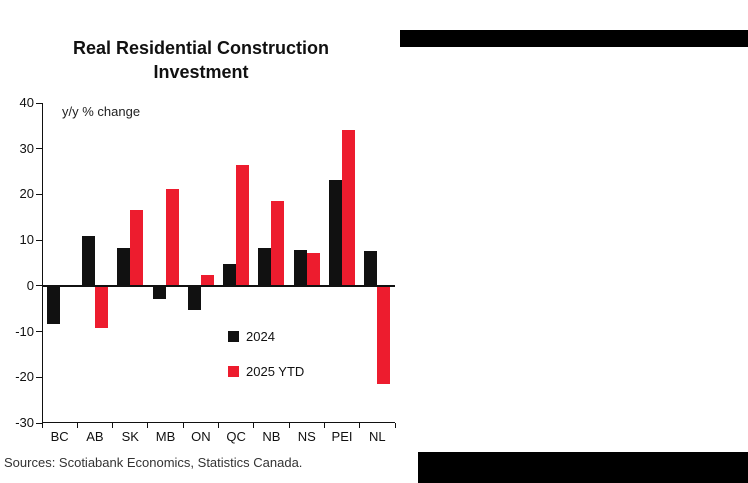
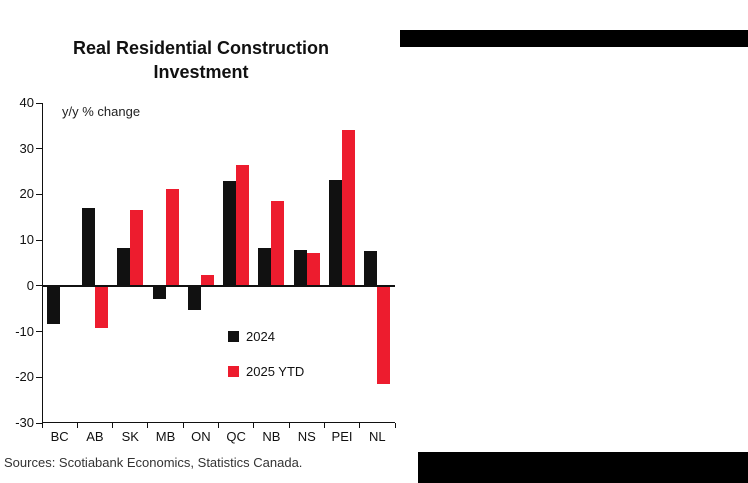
2024/AB: 11 -> 17
2024/QC: 5 -> 23
